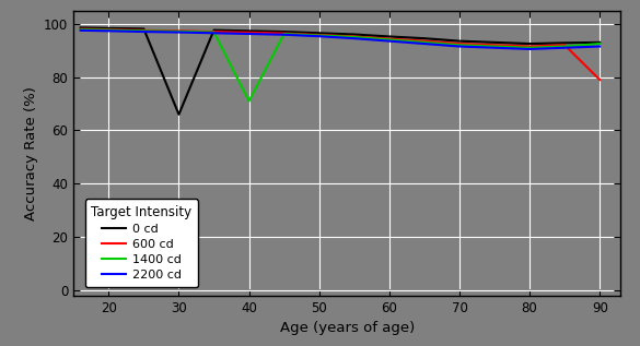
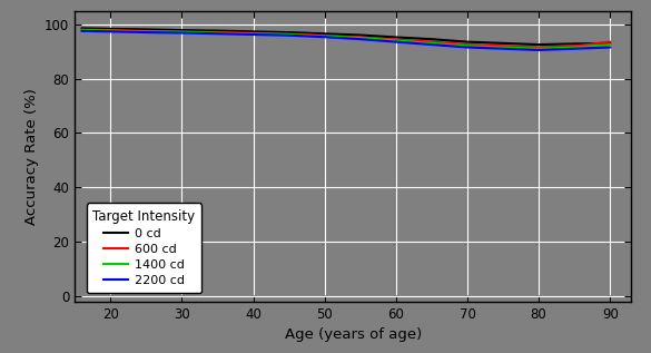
0 cd/30: 66.0 -> 97.8
1400 cd/40: 71.0 -> 96.5
600 cd/90: 79.0 -> 93.5
